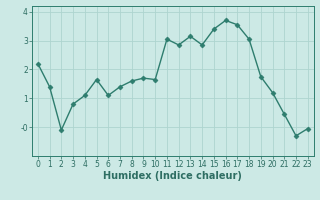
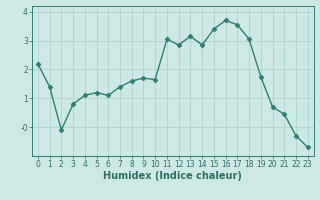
5: 1.65 -> 1.20
20: 1.20 -> 0.70
23: -0.05 -> -0.70
